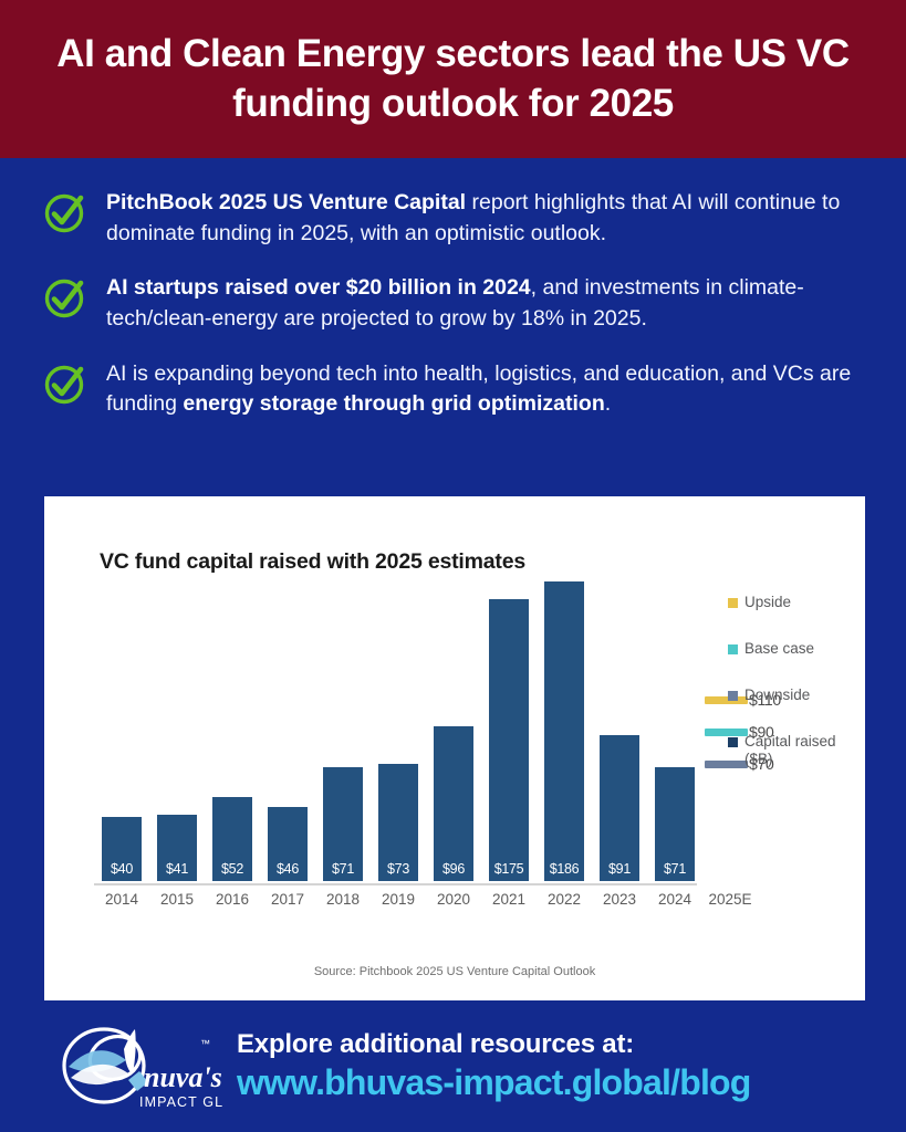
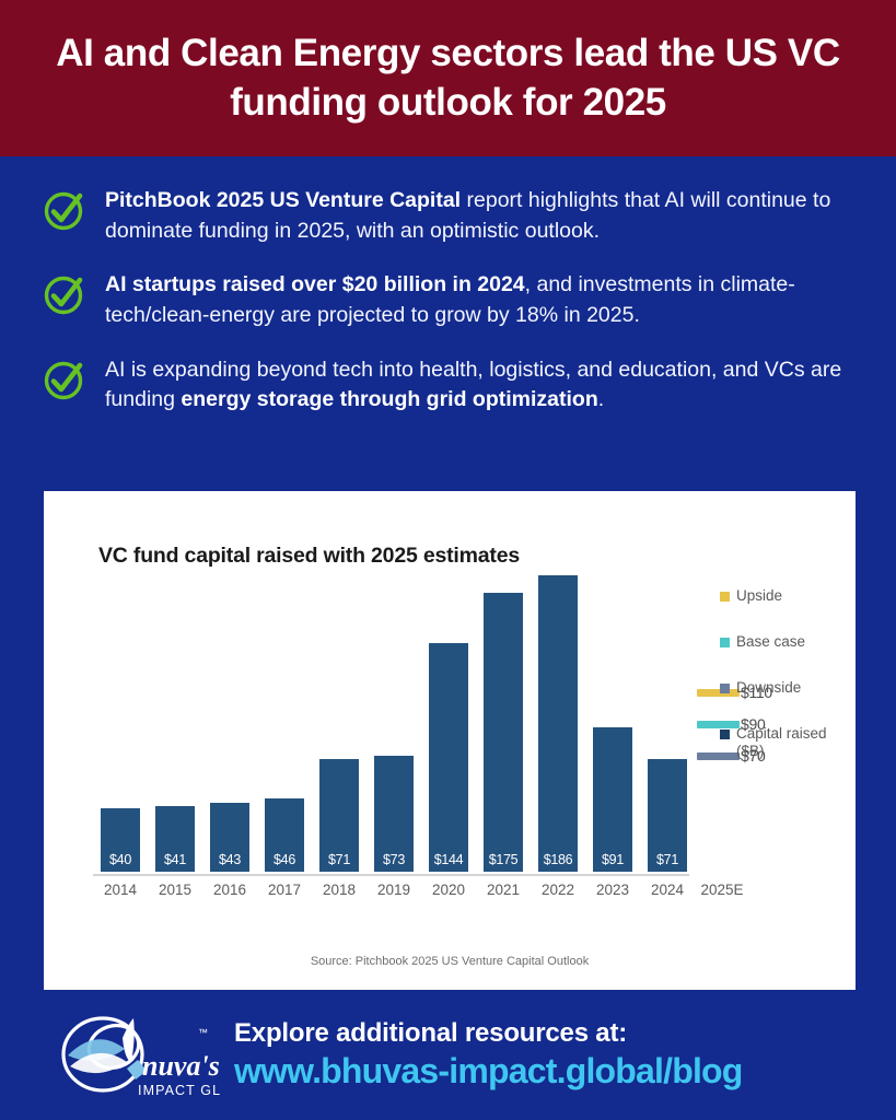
2016: $52 -> $43
2020: $96 -> $144
